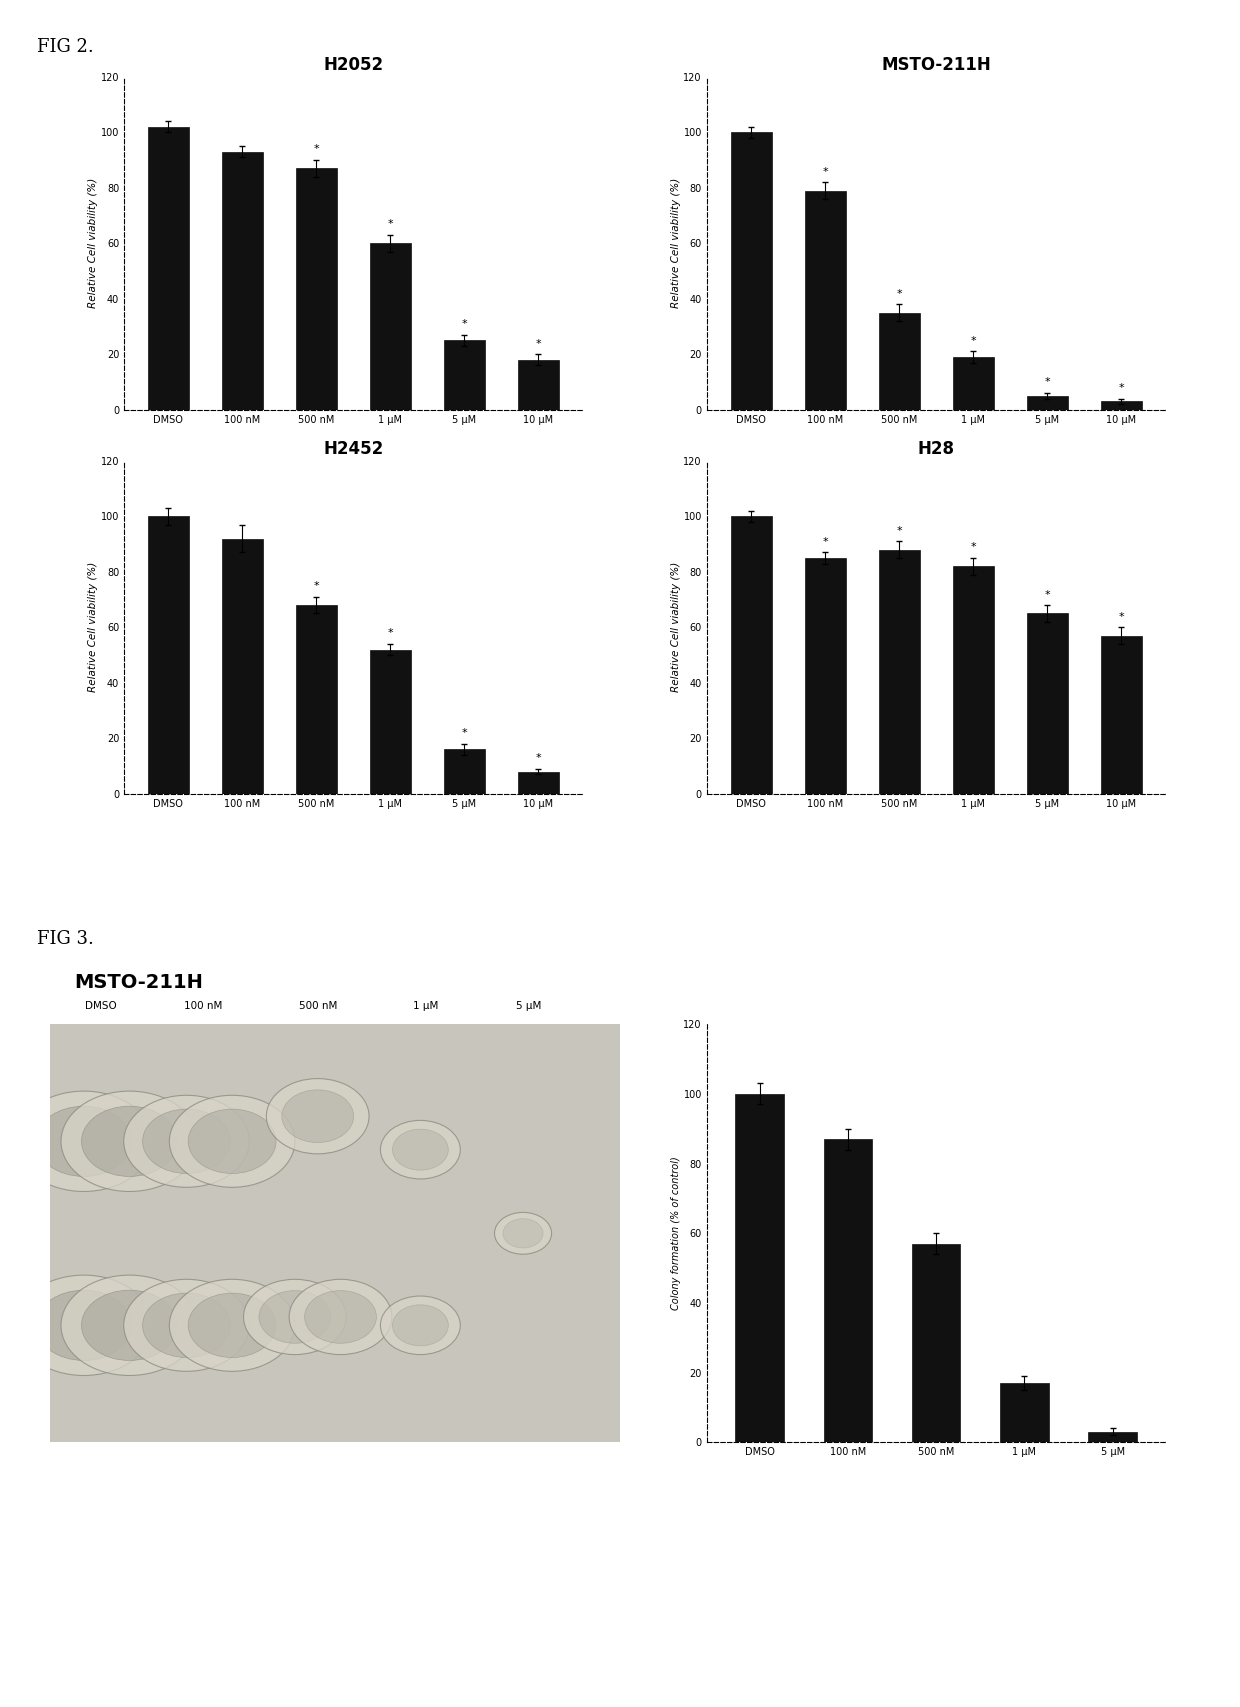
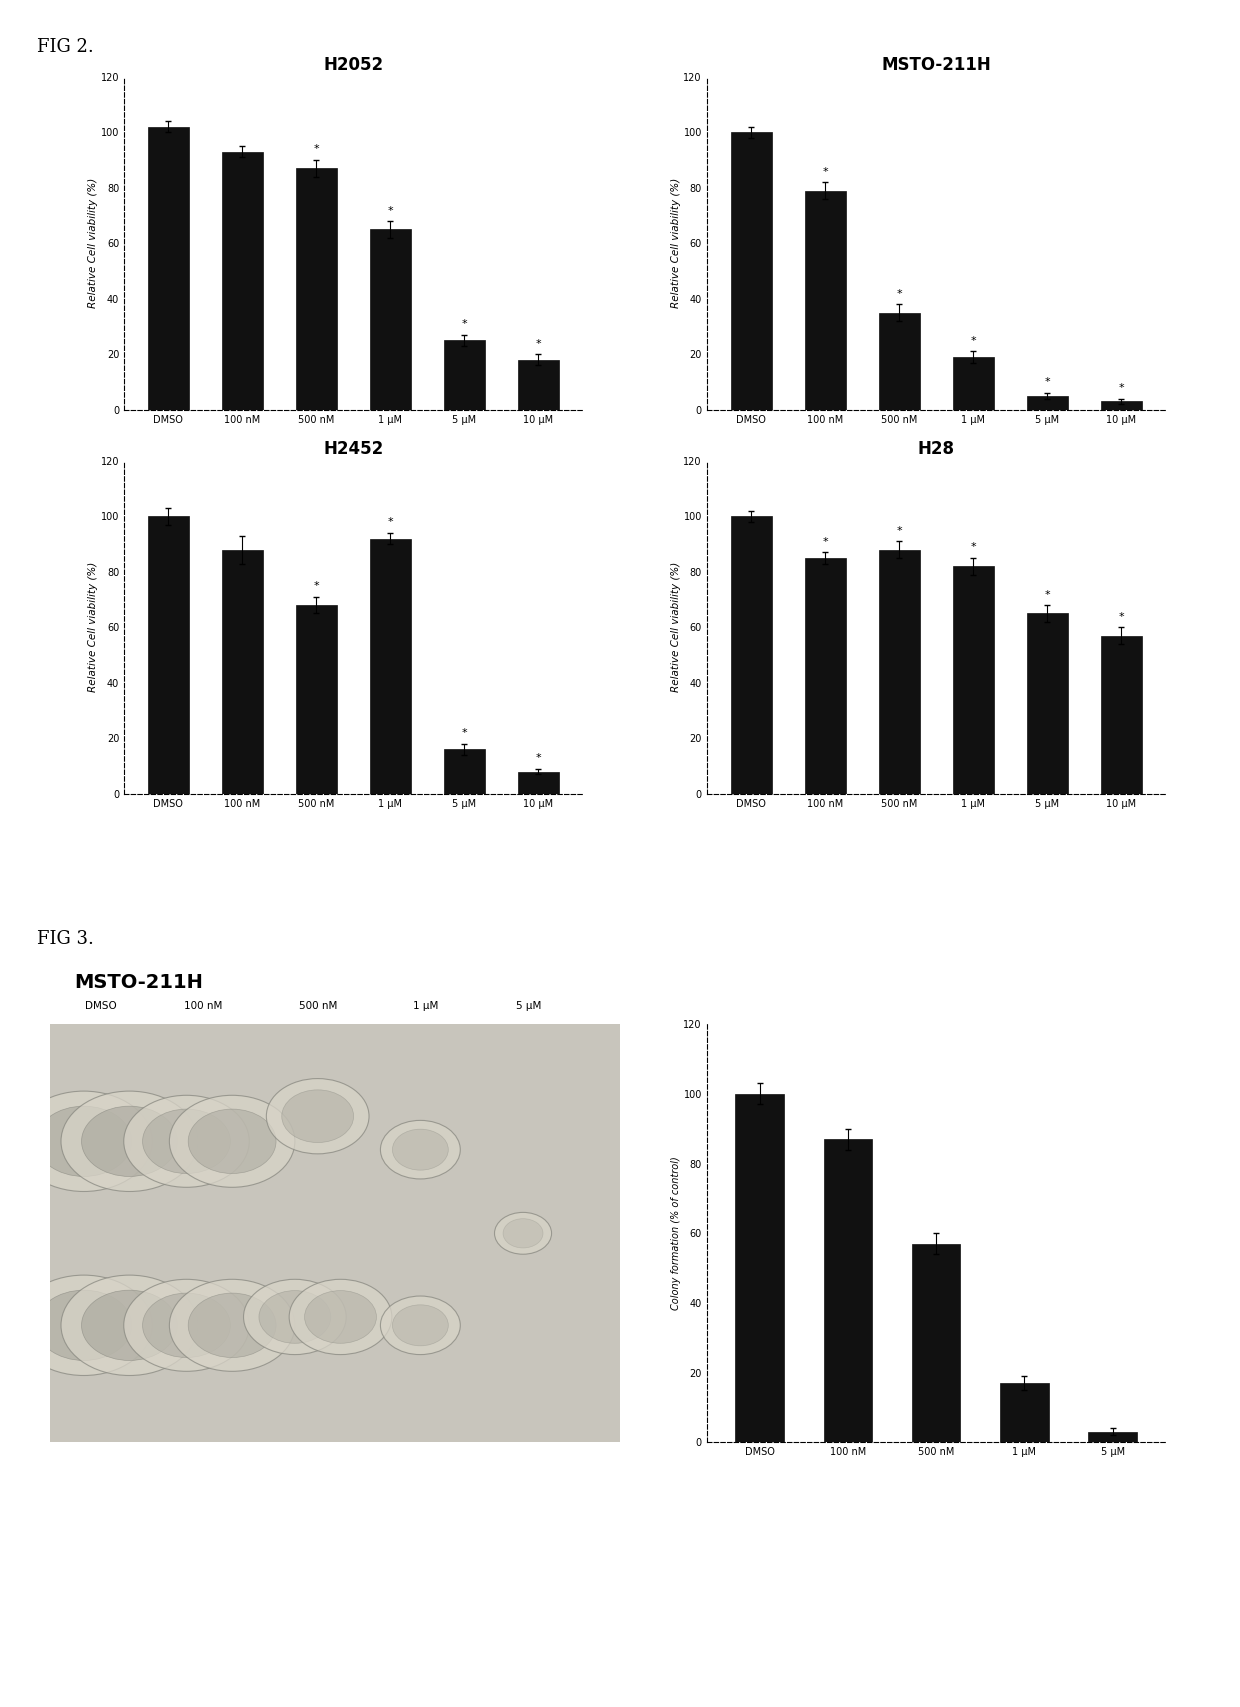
H2052/1 μM: 60 -> 65
H2452/100 nM: 92 -> 88
H2452/1 μM: 52 -> 92
